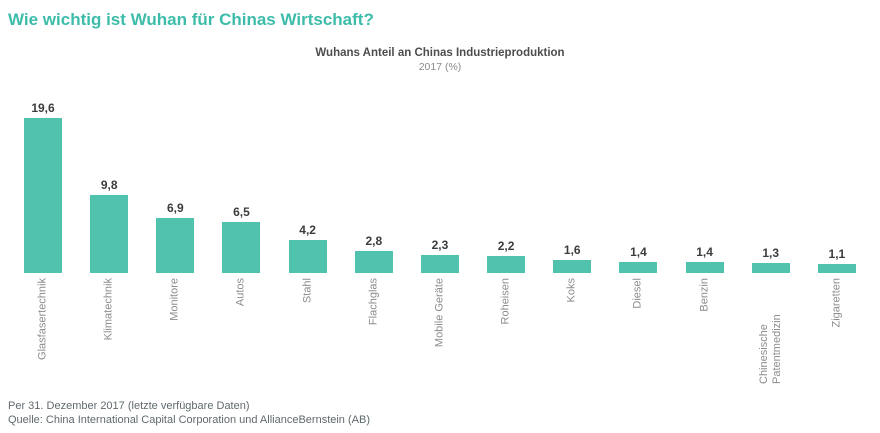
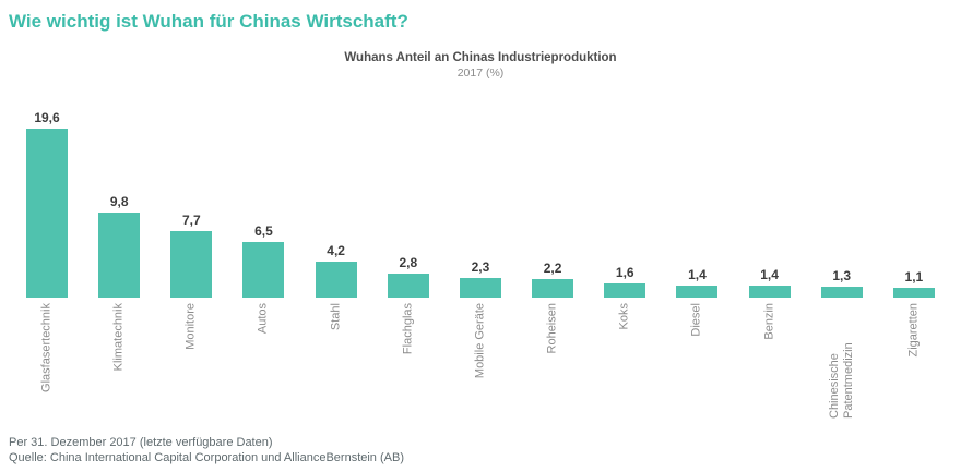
Monitore: 6,9 -> 7,7
